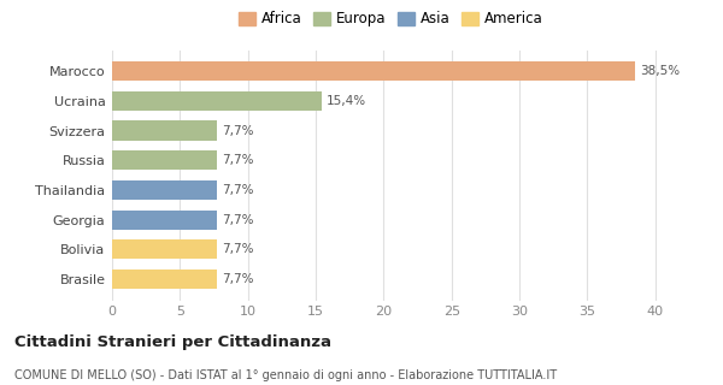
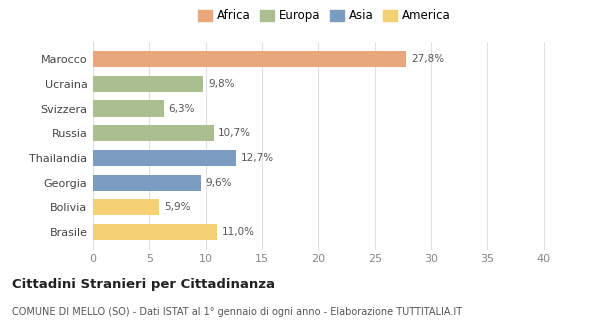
Marocco: 38,5% -> 27,8%
Ucraina: 15,4% -> 9,8%
Svizzera: 7,7% -> 6,3%
Russia: 7,7% -> 10,7%
Thailandia: 7,7% -> 12,7%
Georgia: 7,7% -> 9,6%
Bolivia: 7,7% -> 5,9%
Brasile: 7,7% -> 11,0%
